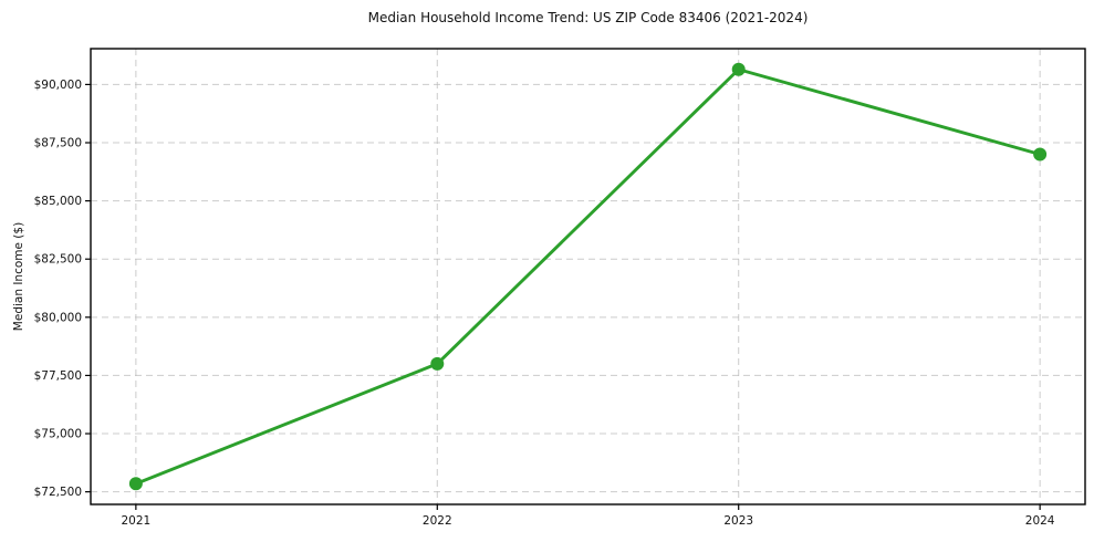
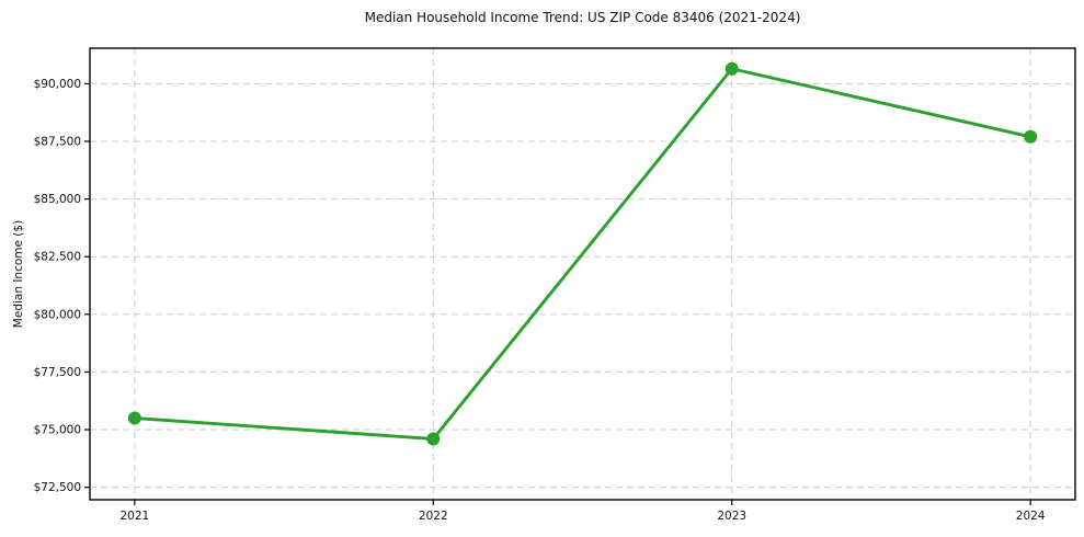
2021: $72800 -> $75500
2022: $78000 -> $74600
2024: $87000 -> $87700
